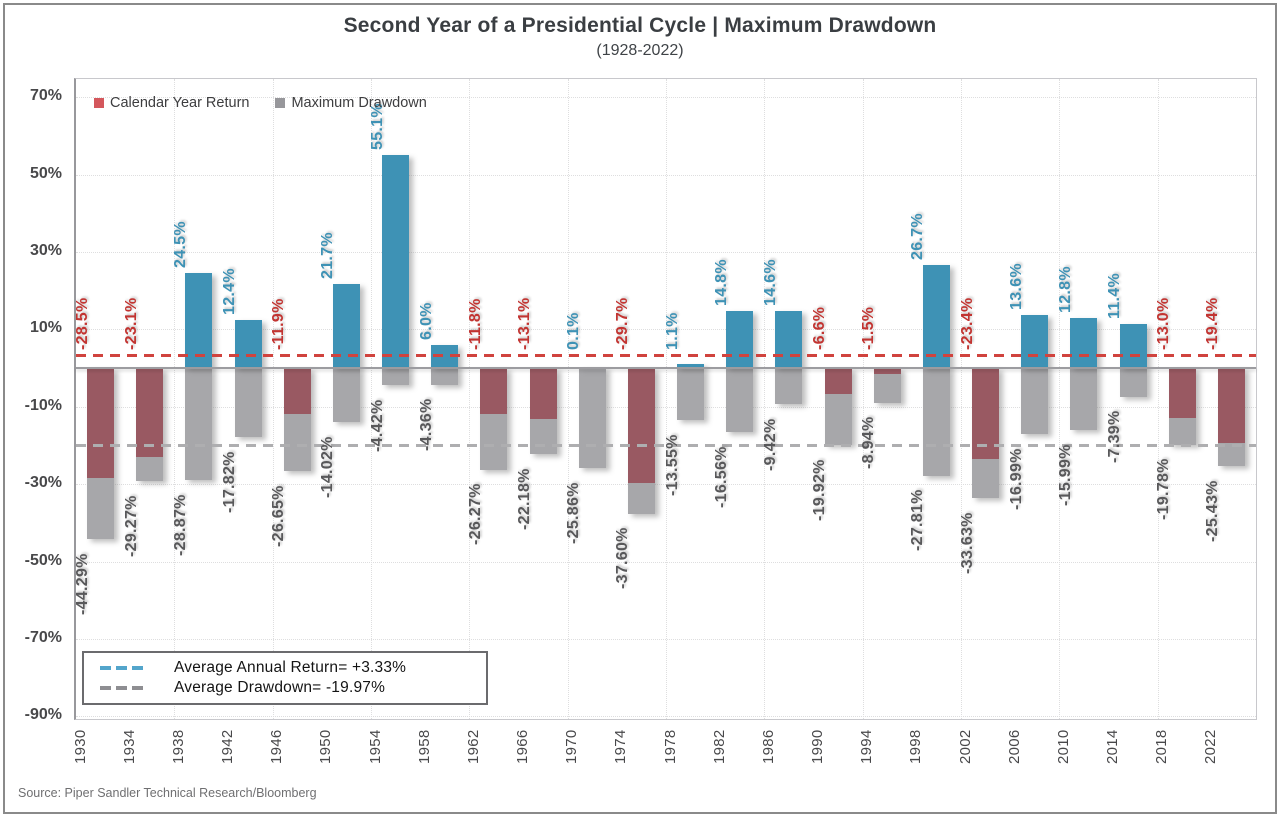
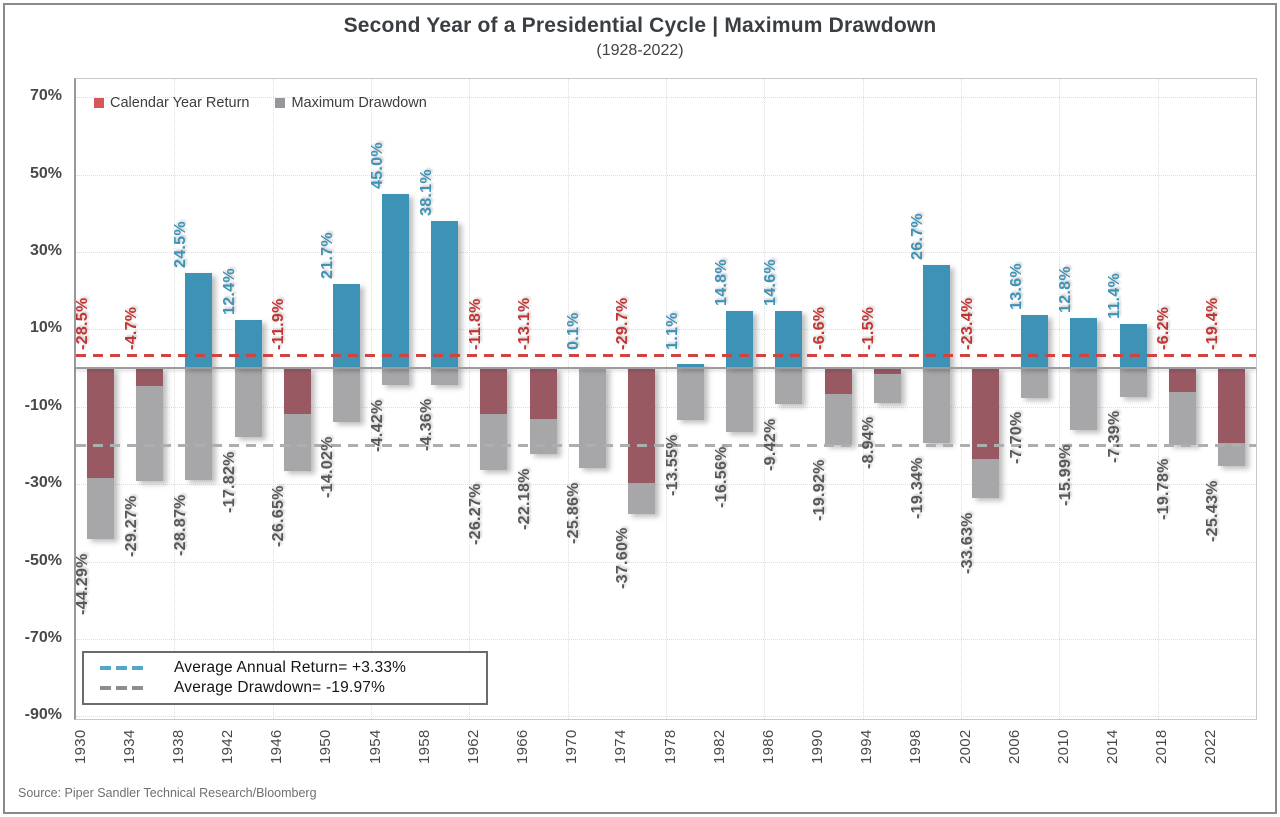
Calendar Year Return/1934: -23.1% -> -4.7%
Calendar Year Return/1954: 55.1% -> 45.0%
Calendar Year Return/1958: 6.0% -> 38.1%
Maximum Drawdown/1998: -27.81% -> -19.34%
Maximum Drawdown/2006: -16.99% -> -7.70%
Calendar Year Return/2018: -13.0% -> -6.2%
